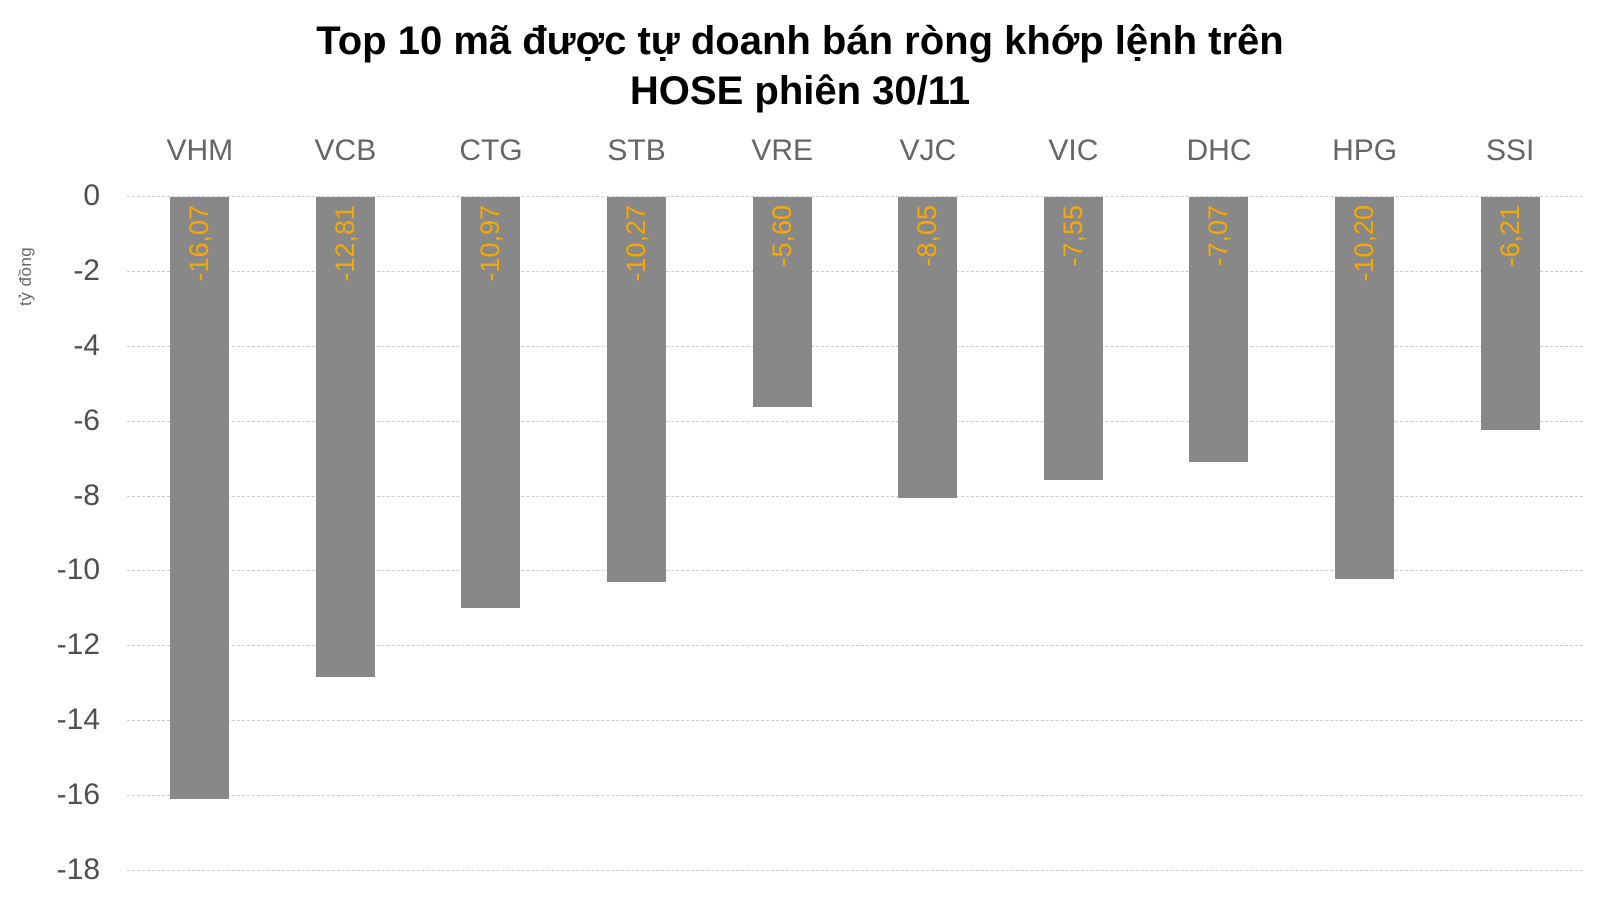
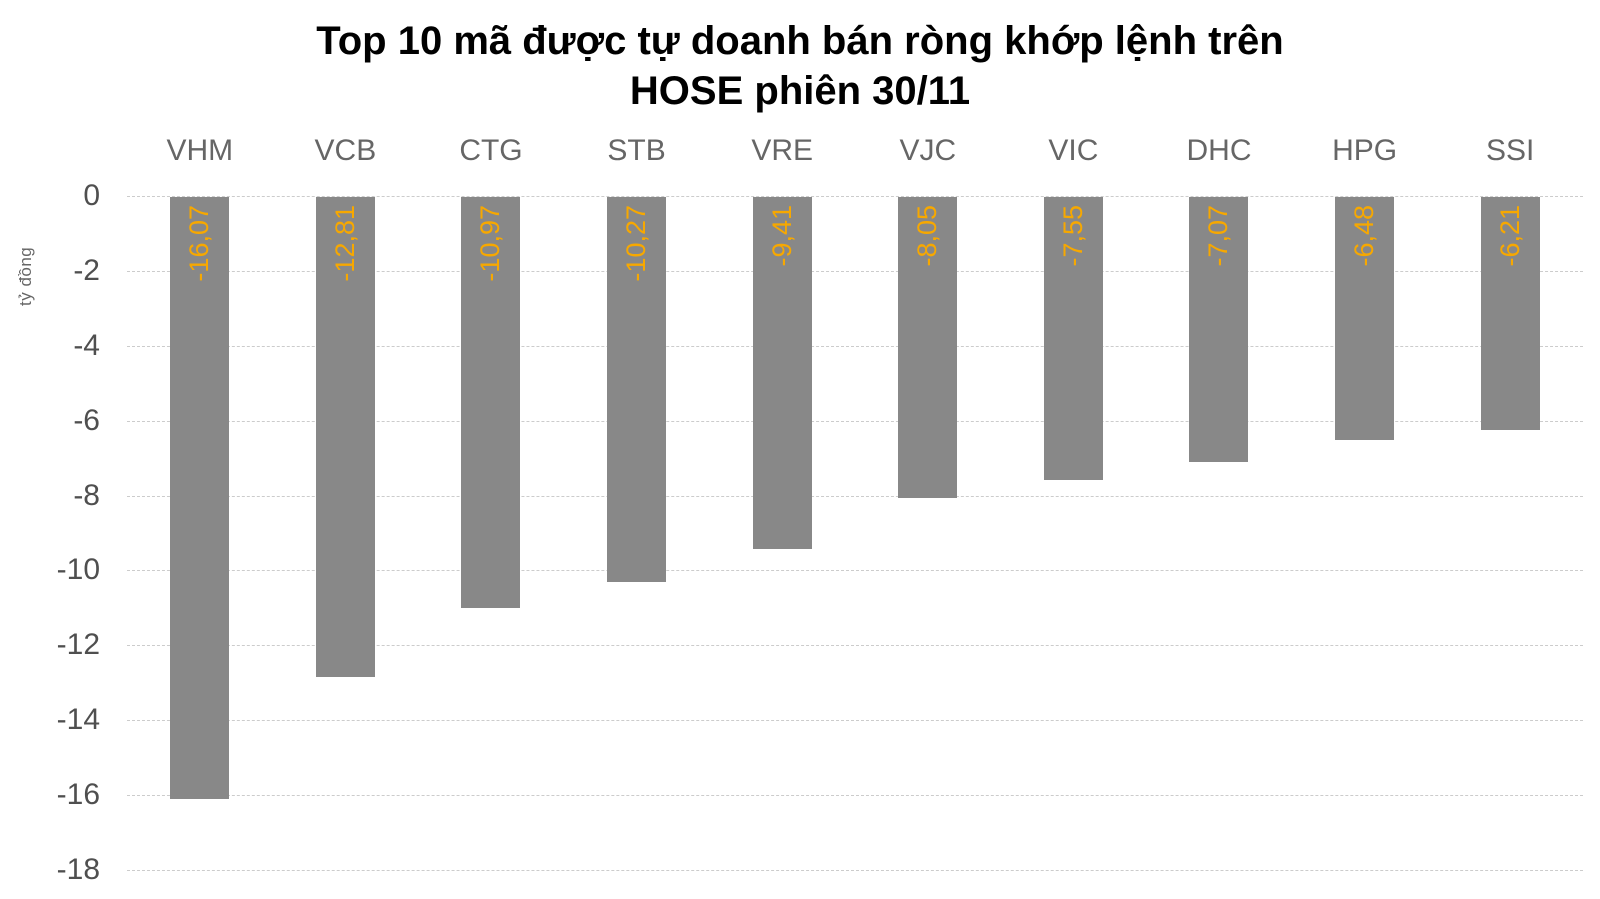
VRE: -5,60 -> -9,41
HPG: -10,20 -> -6,48
